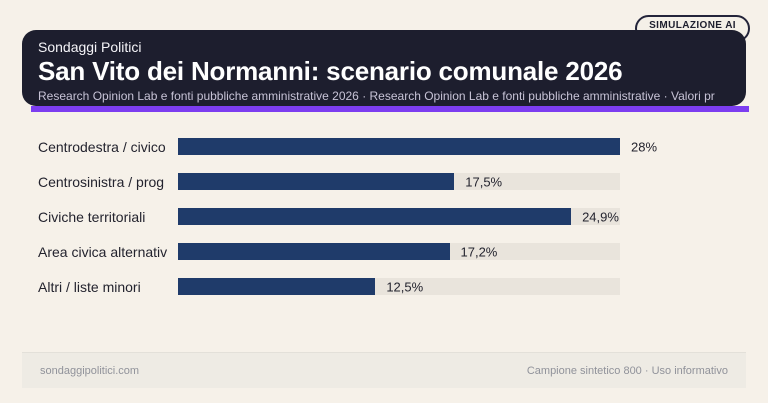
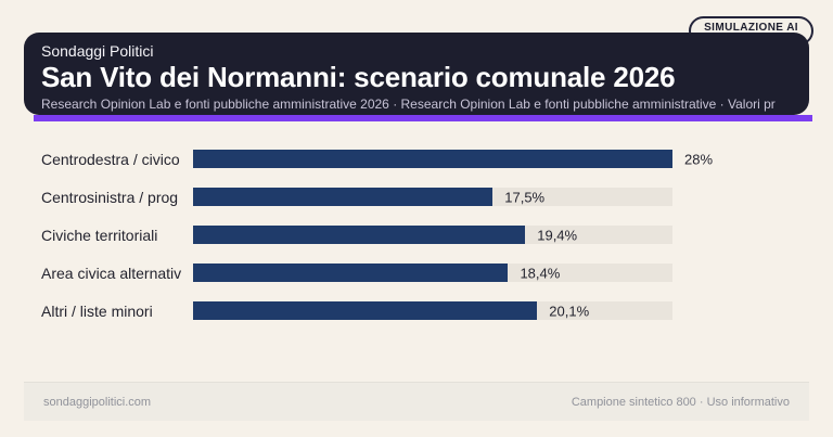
Civiche territoriali: 24,9% -> 19,4%
Area civica alternativ: 17,2% -> 18,4%
Altri / liste minori: 12,5% -> 20,1%
